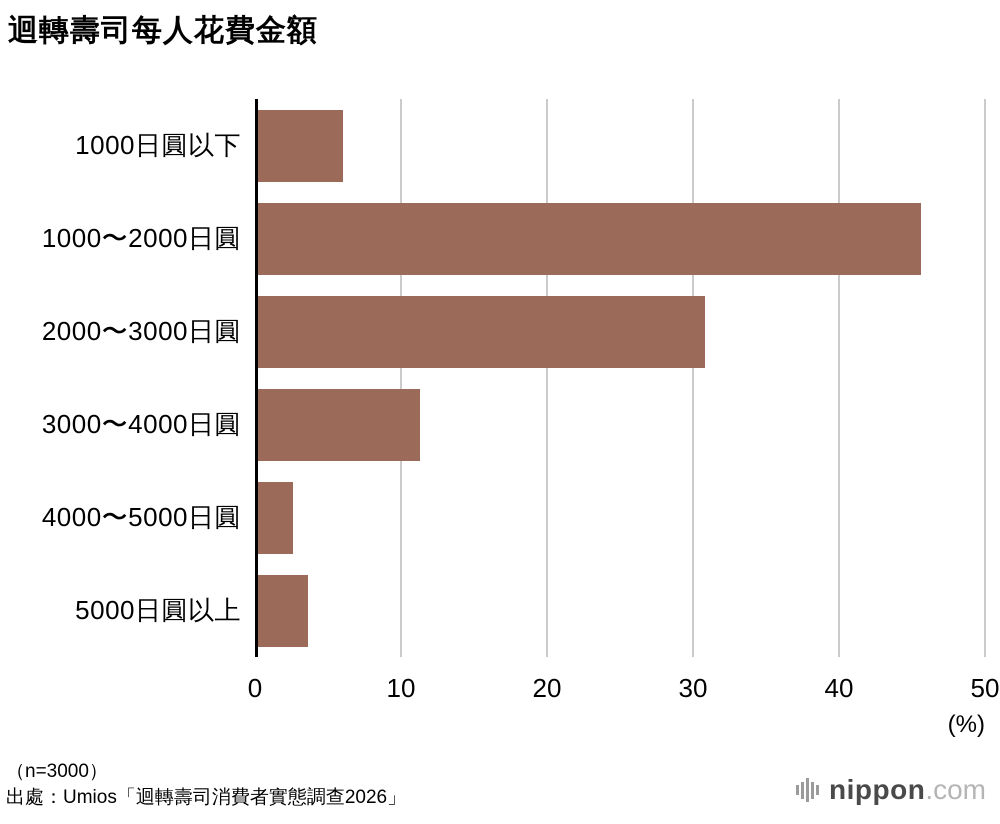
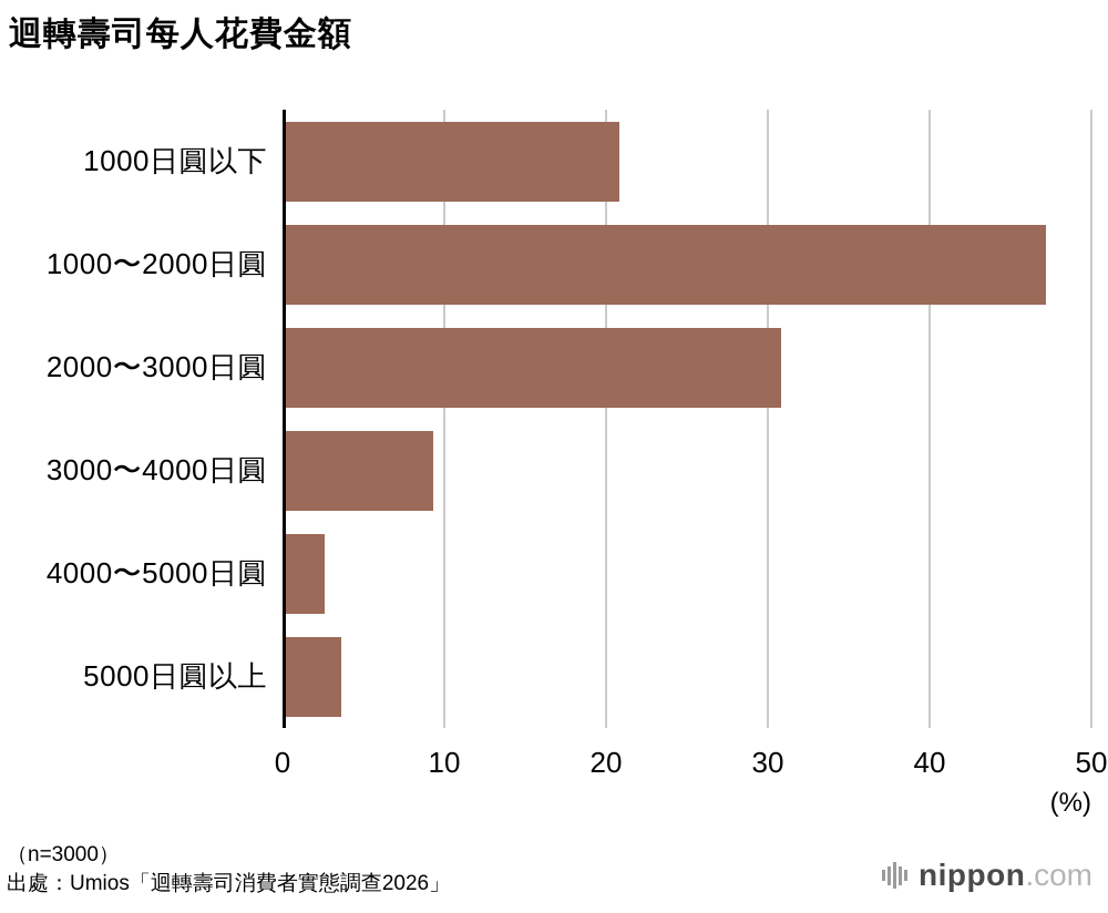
1000日圓以下: 6.0 -> 20.8
1000〜2000日圓: 45.6 -> 47.2
3000〜4000日圓: 11.3 -> 9.3
